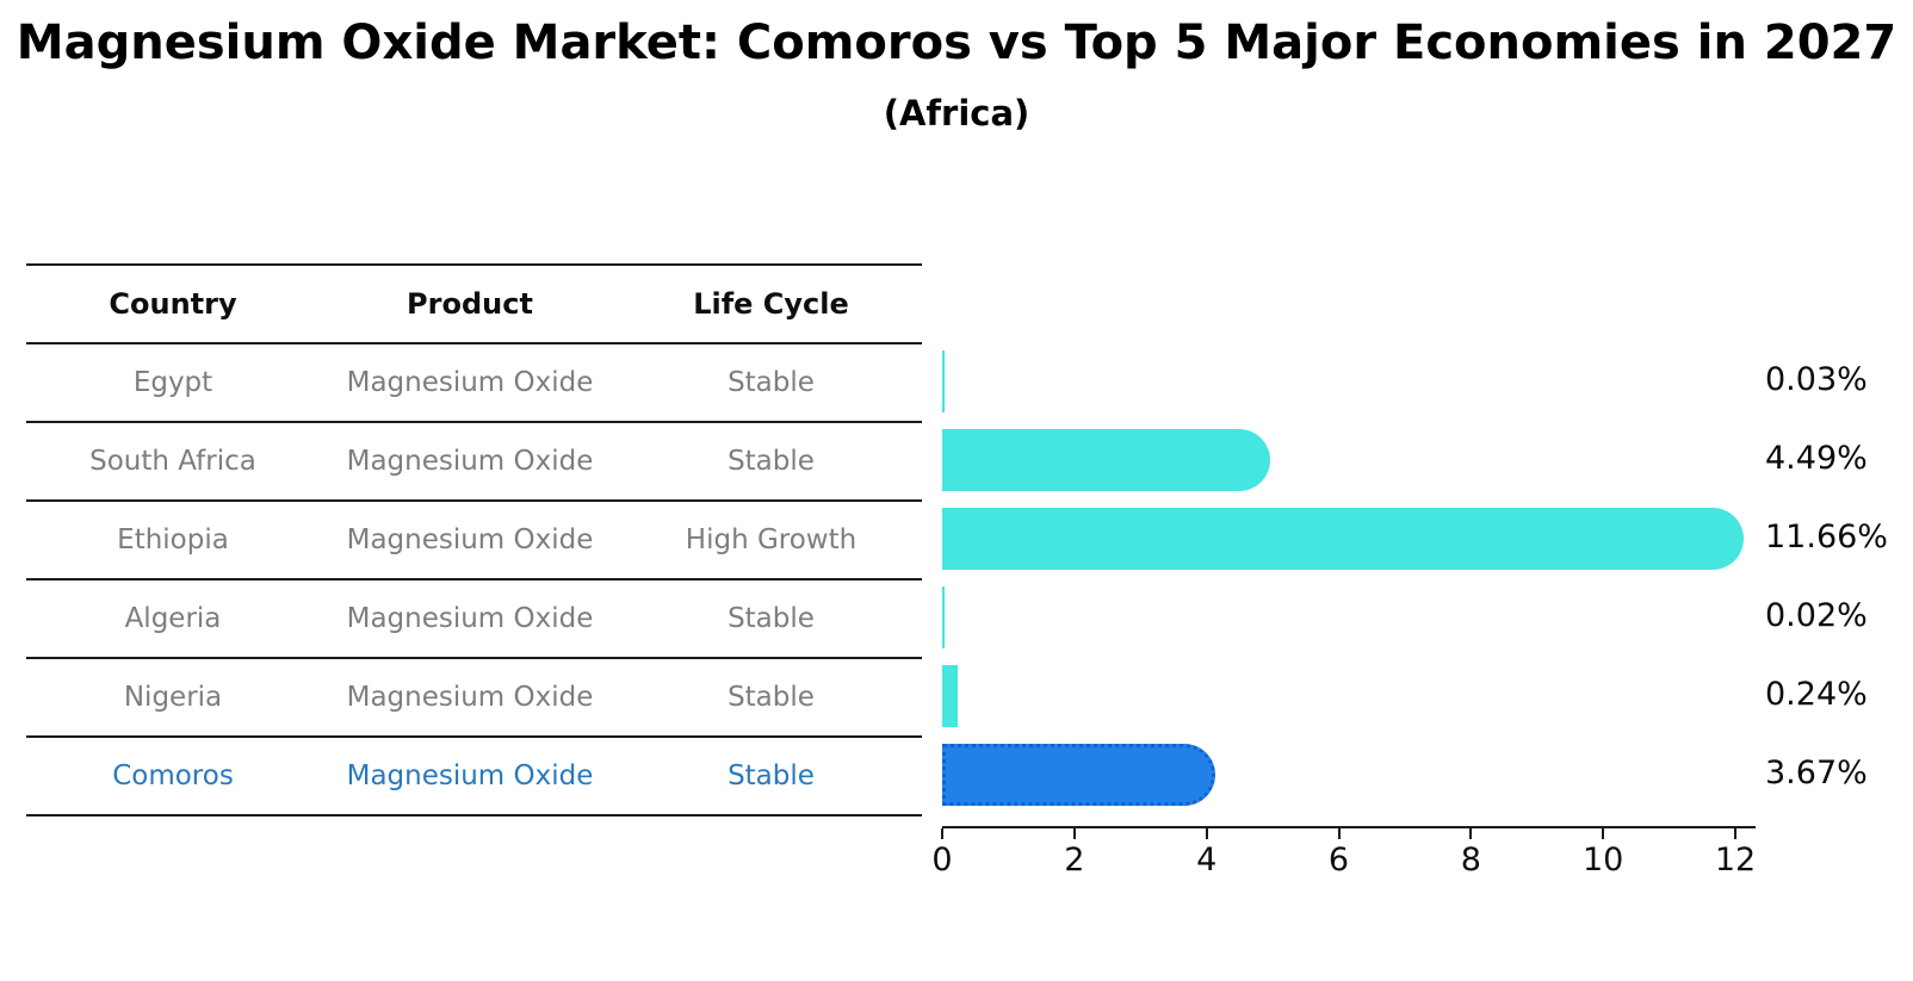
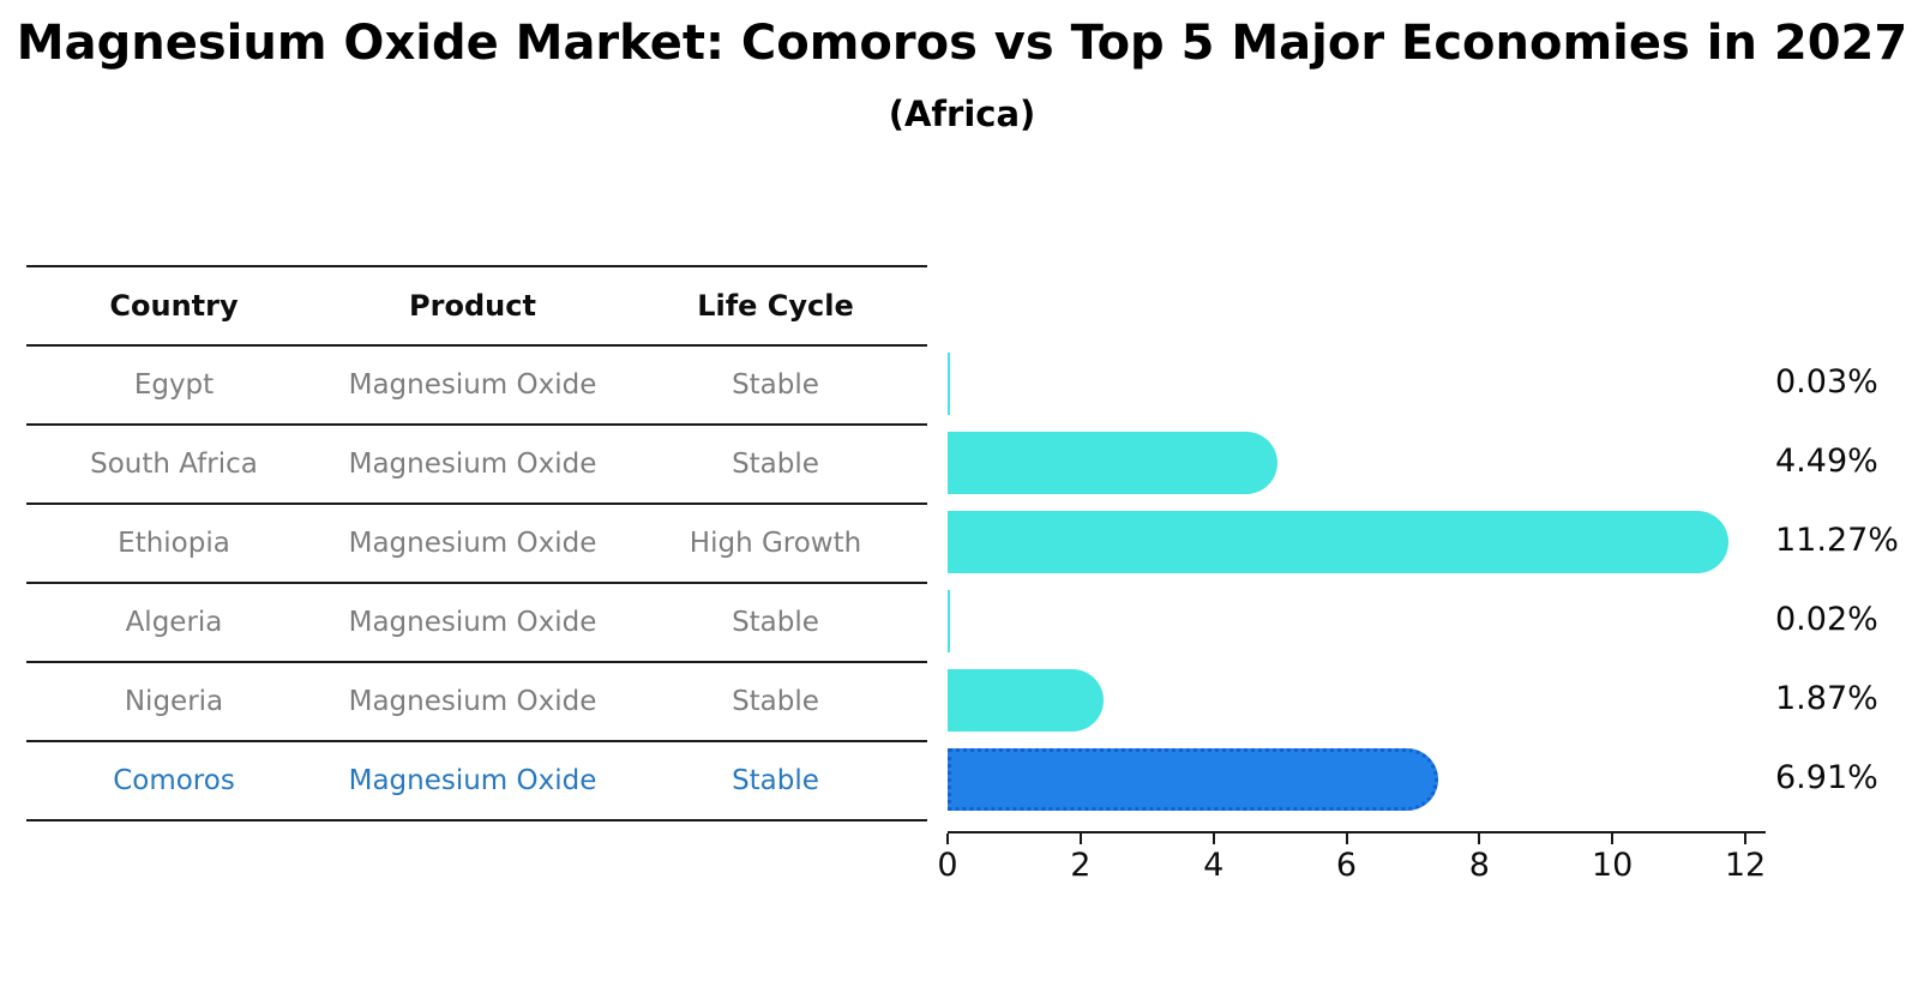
Ethiopia: 11.66% -> 11.27%
Nigeria: 0.24% -> 1.87%
Comoros: 3.67% -> 6.91%
